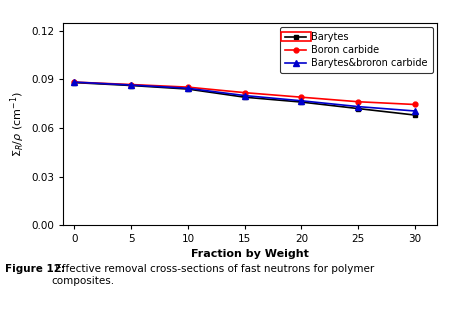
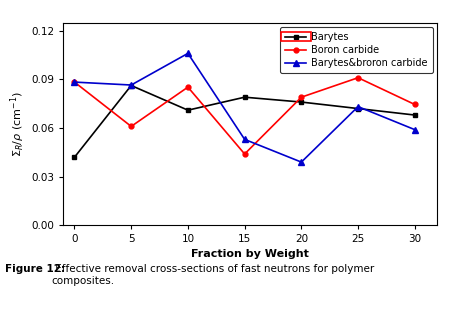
Barytes/0: 0.088 -> 0.042
Boron carbide/5: 0.087 -> 0.061
Barytes/10: 0.084 -> 0.071
Barytes&broron carbide/10: 0.085 -> 0.106
Boron carbide/15: 0.082 -> 0.044
Barytes&broron carbide/15: 0.080 -> 0.053
Barytes&broron carbide/20: 0.077 -> 0.039
Boron carbide/25: 0.076 -> 0.091
Barytes&broron carbide/30: 0.070 -> 0.059
